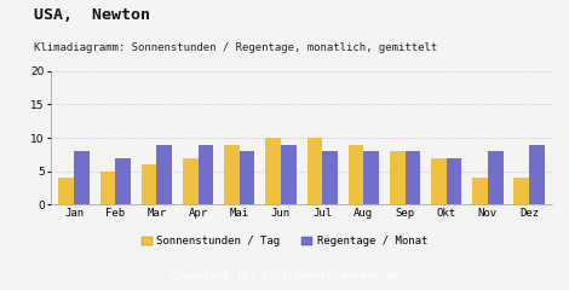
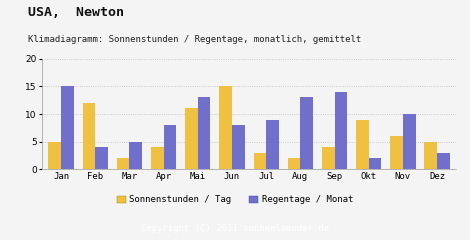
Sonnenstunden / Tag/Jan: 4 -> 5
Regentage / Monat/Jan: 8 -> 15
Sonnenstunden / Tag/Feb: 5 -> 12
Regentage / Monat/Feb: 7 -> 4
Sonnenstunden / Tag/Mar: 6 -> 2
Regentage / Monat/Mar: 9 -> 5
Sonnenstunden / Tag/Apr: 7 -> 4
Regentage / Monat/Apr: 9 -> 8
Sonnenstunden / Tag/Mai: 9 -> 11
Regentage / Monat/Mai: 8 -> 13
Sonnenstunden / Tag/Jun: 10 -> 15
Regentage / Monat/Jun: 9 -> 8
Sonnenstunden / Tag/Jul: 10 -> 3
Regentage / Monat/Jul: 8 -> 9
Sonnenstunden / Tag/Aug: 9 -> 2
Regentage / Monat/Aug: 8 -> 13
Sonnenstunden / Tag/Sep: 8 -> 4
Regentage / Monat/Sep: 8 -> 14
Sonnenstunden / Tag/Okt: 7 -> 9
Regentage / Monat/Okt: 7 -> 2
Sonnenstunden / Tag/Nov: 4 -> 6
Regentage / Monat/Nov: 8 -> 10
Sonnenstunden / Tag/Dez: 4 -> 5
Regentage / Monat/Dez: 9 -> 3
